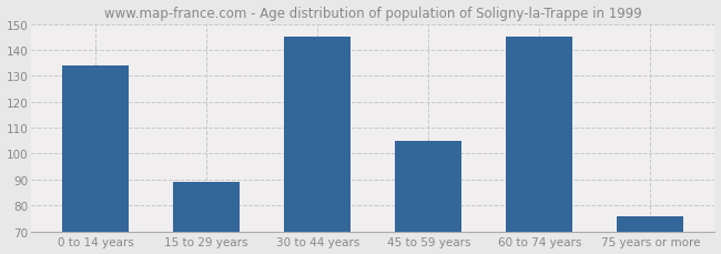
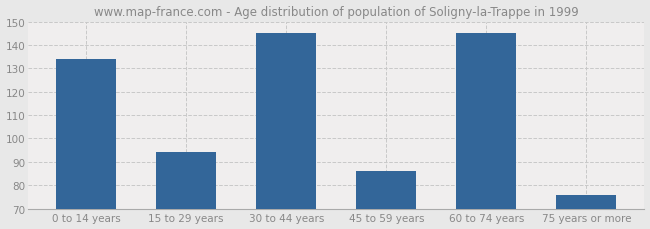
15 to 29 years: 89 -> 94
45 to 59 years: 105 -> 86
